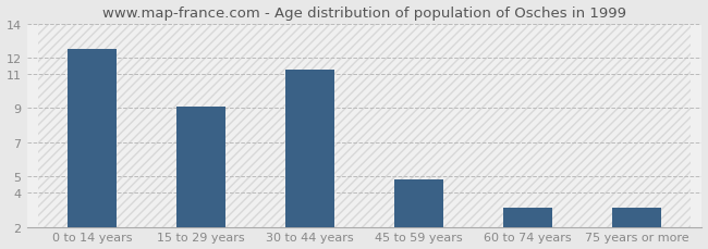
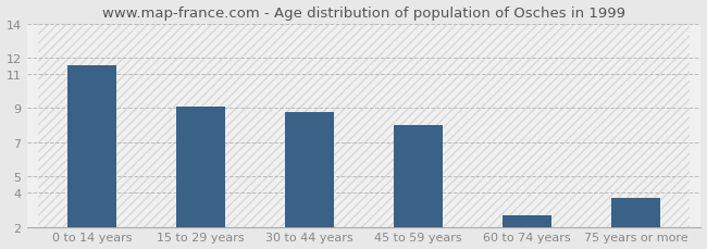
0 to 14 years: 12.5 -> 11.5
30 to 44 years: 11.3 -> 8.8
45 to 59 years: 4.8 -> 8.0
60 to 74 years: 3.1 -> 2.7
75 years or more: 3.1 -> 3.7
